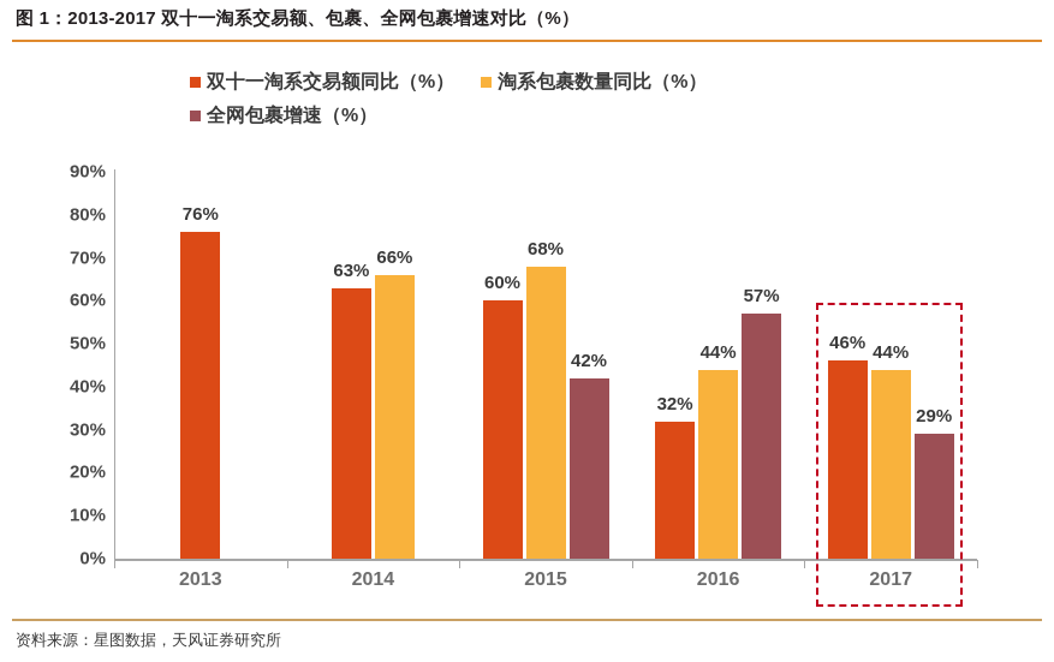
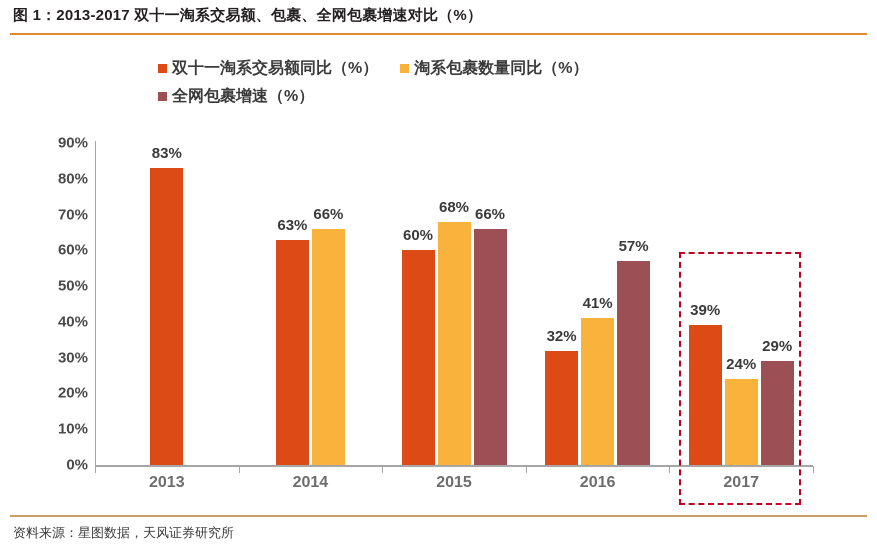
双十一淘系交易额同比（%）/2013: 76% -> 83%
全网包裹增速（%）/2015: 42% -> 66%
淘系包裹数量同比（%）/2016: 44% -> 41%
双十一淘系交易额同比（%）/2017: 46% -> 39%
淘系包裹数量同比（%）/2017: 44% -> 24%
